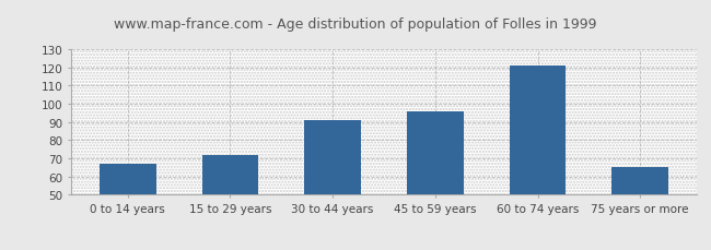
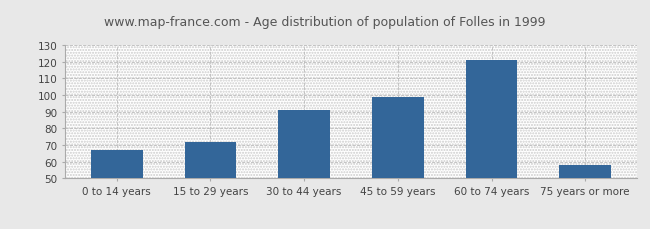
45 to 59 years: 96 -> 99
75 years or more: 65 -> 58
